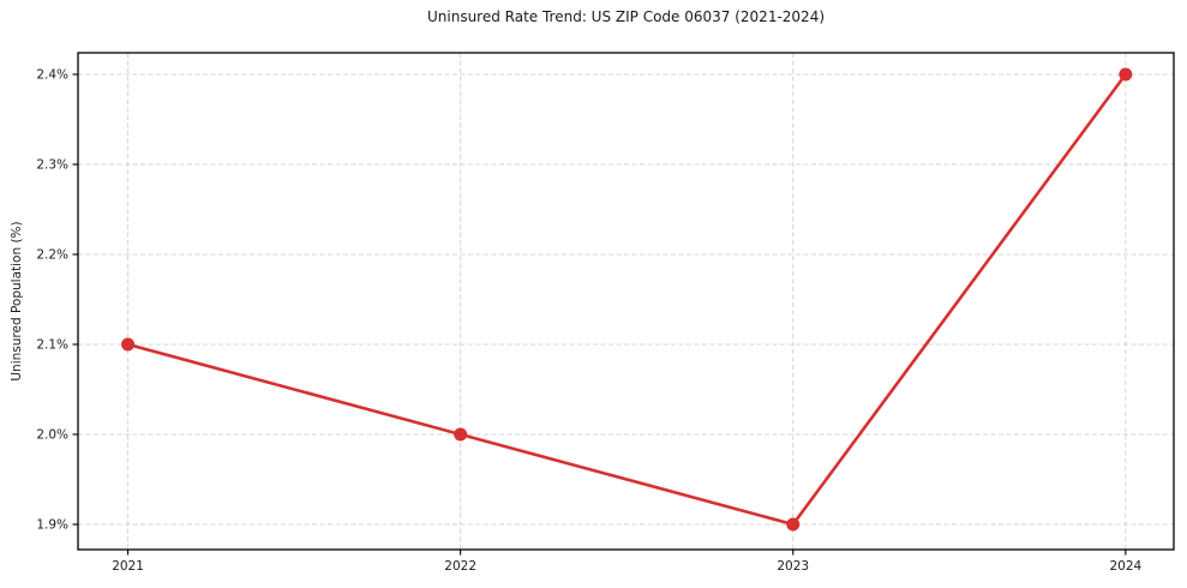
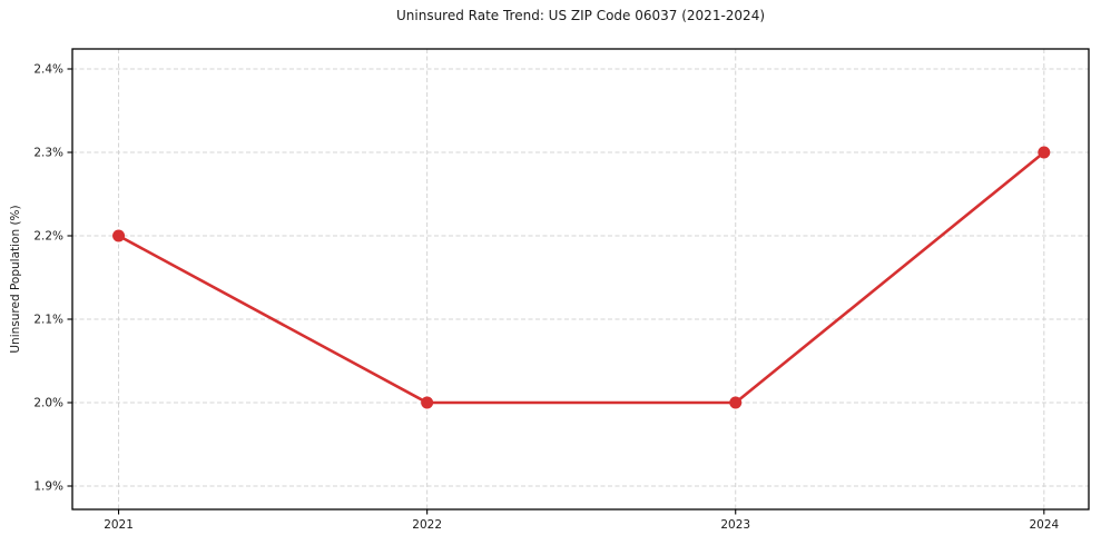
2021: 2.1% -> 2.2%
2023: 1.9% -> 2.0%
2024: 2.4% -> 2.3%
